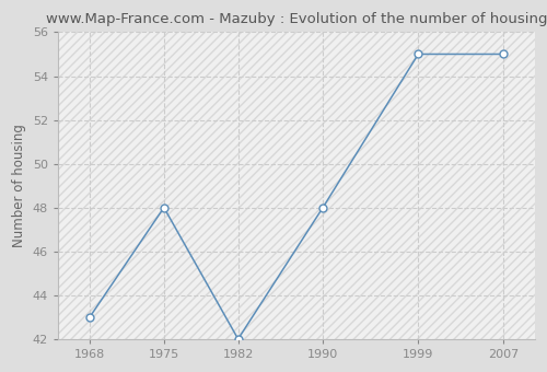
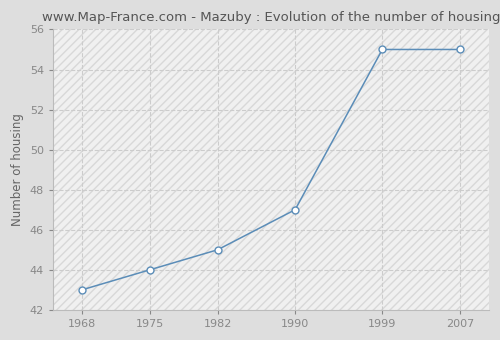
1975: 48 -> 44
1982: 42 -> 45
1990: 48 -> 47
